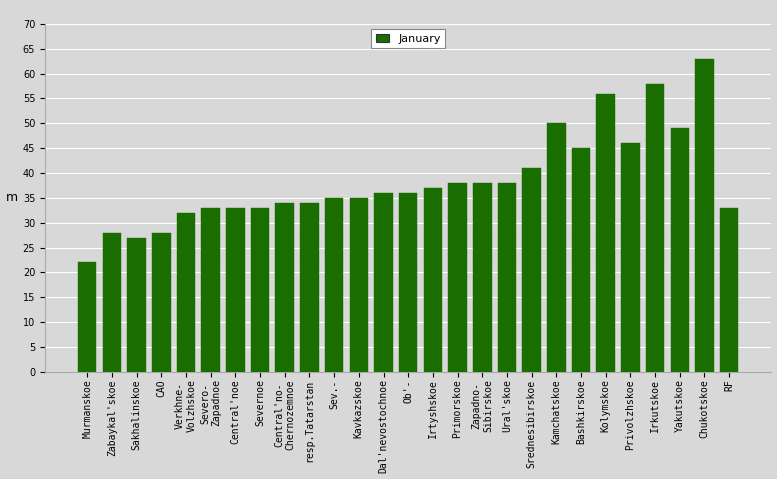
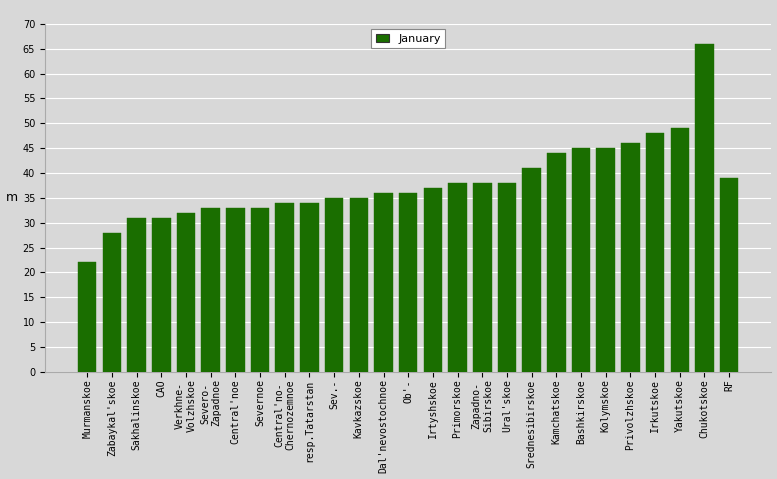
Sakhalinskoe: 27 -> 31
CAO: 28 -> 31
Kamchatskoe: 50 -> 44
Kolymskoe: 56 -> 45
Irkutskoe: 58 -> 48
Chukotskoe: 63 -> 66
RF: 33 -> 39
